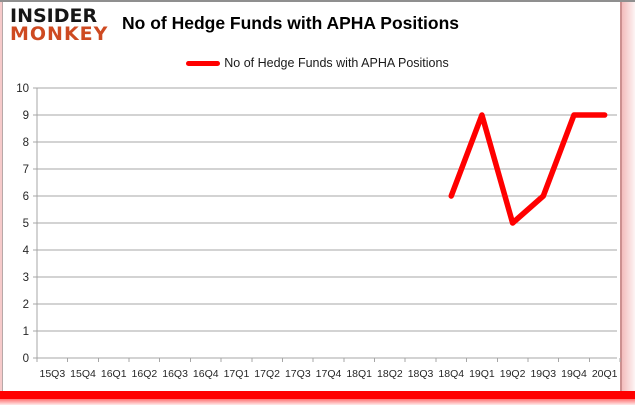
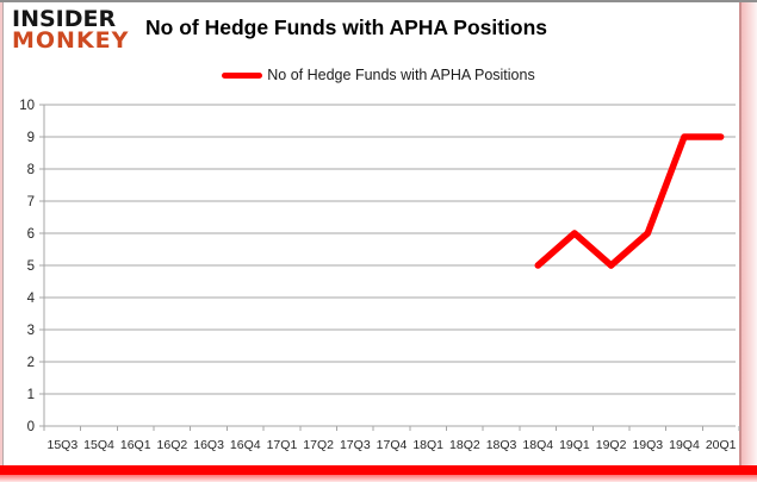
18Q4: 6 -> 5
19Q1: 9 -> 6
